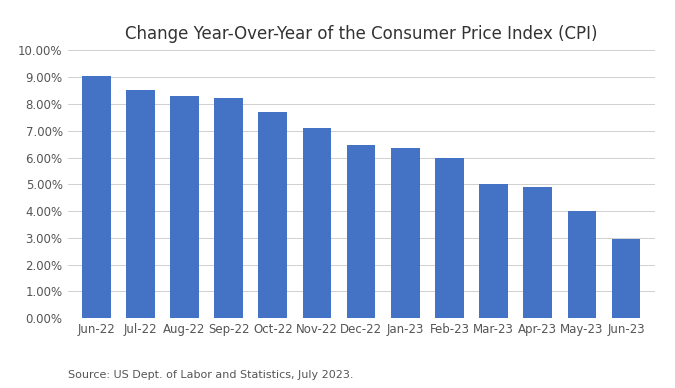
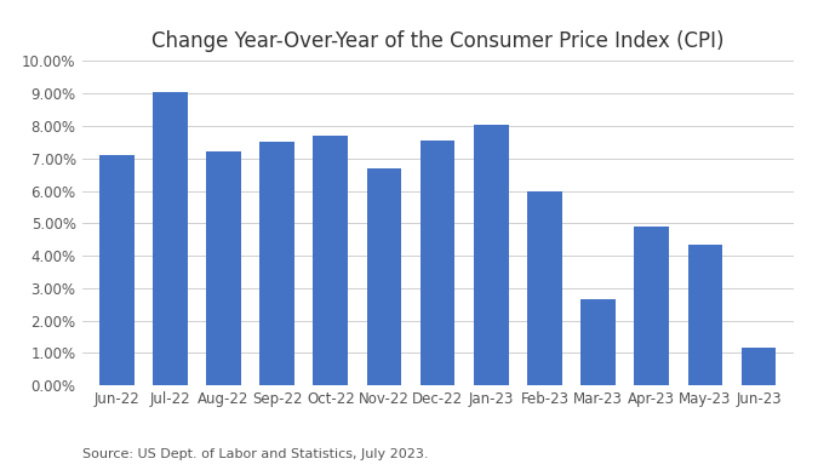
Jun-22: 9.06% -> 7.10%
Jul-22: 8.52% -> 9.05%
Aug-22: 8.30% -> 7.20%
Sep-22: 8.22% -> 7.50%
Nov-22: 7.11% -> 6.70%
Dec-22: 6.48% -> 7.55%
Jan-23: 6.37% -> 8.05%
Mar-23: 5.00% -> 2.65%
May-23: 4.00% -> 4.35%
Jun-23: 2.97% -> 1.15%
